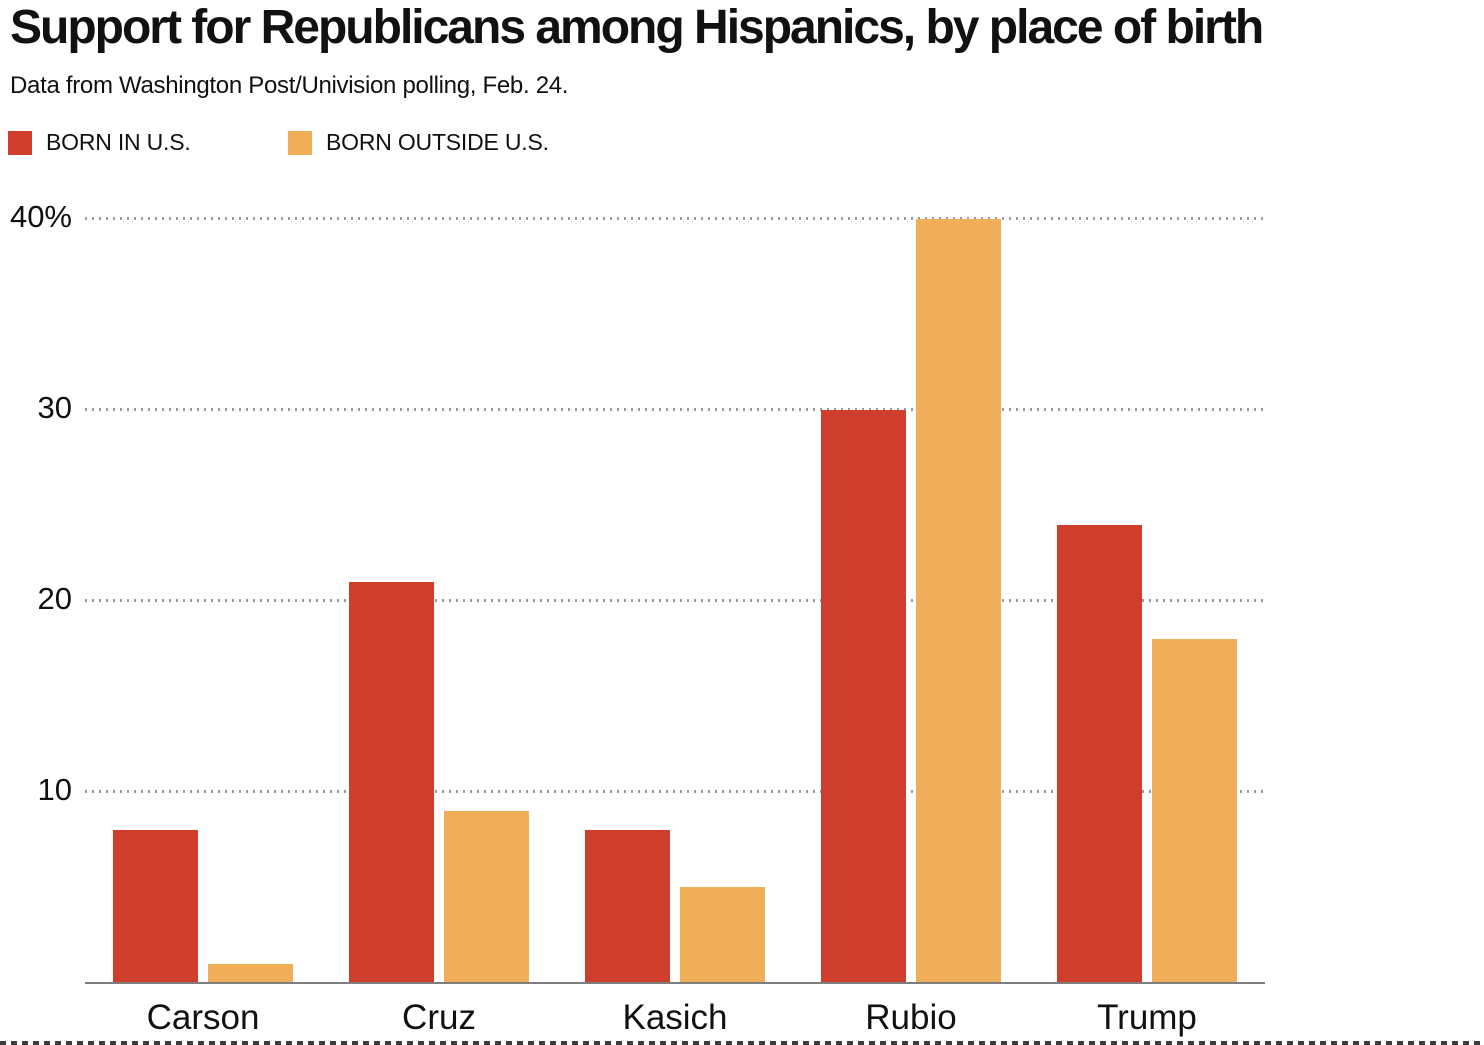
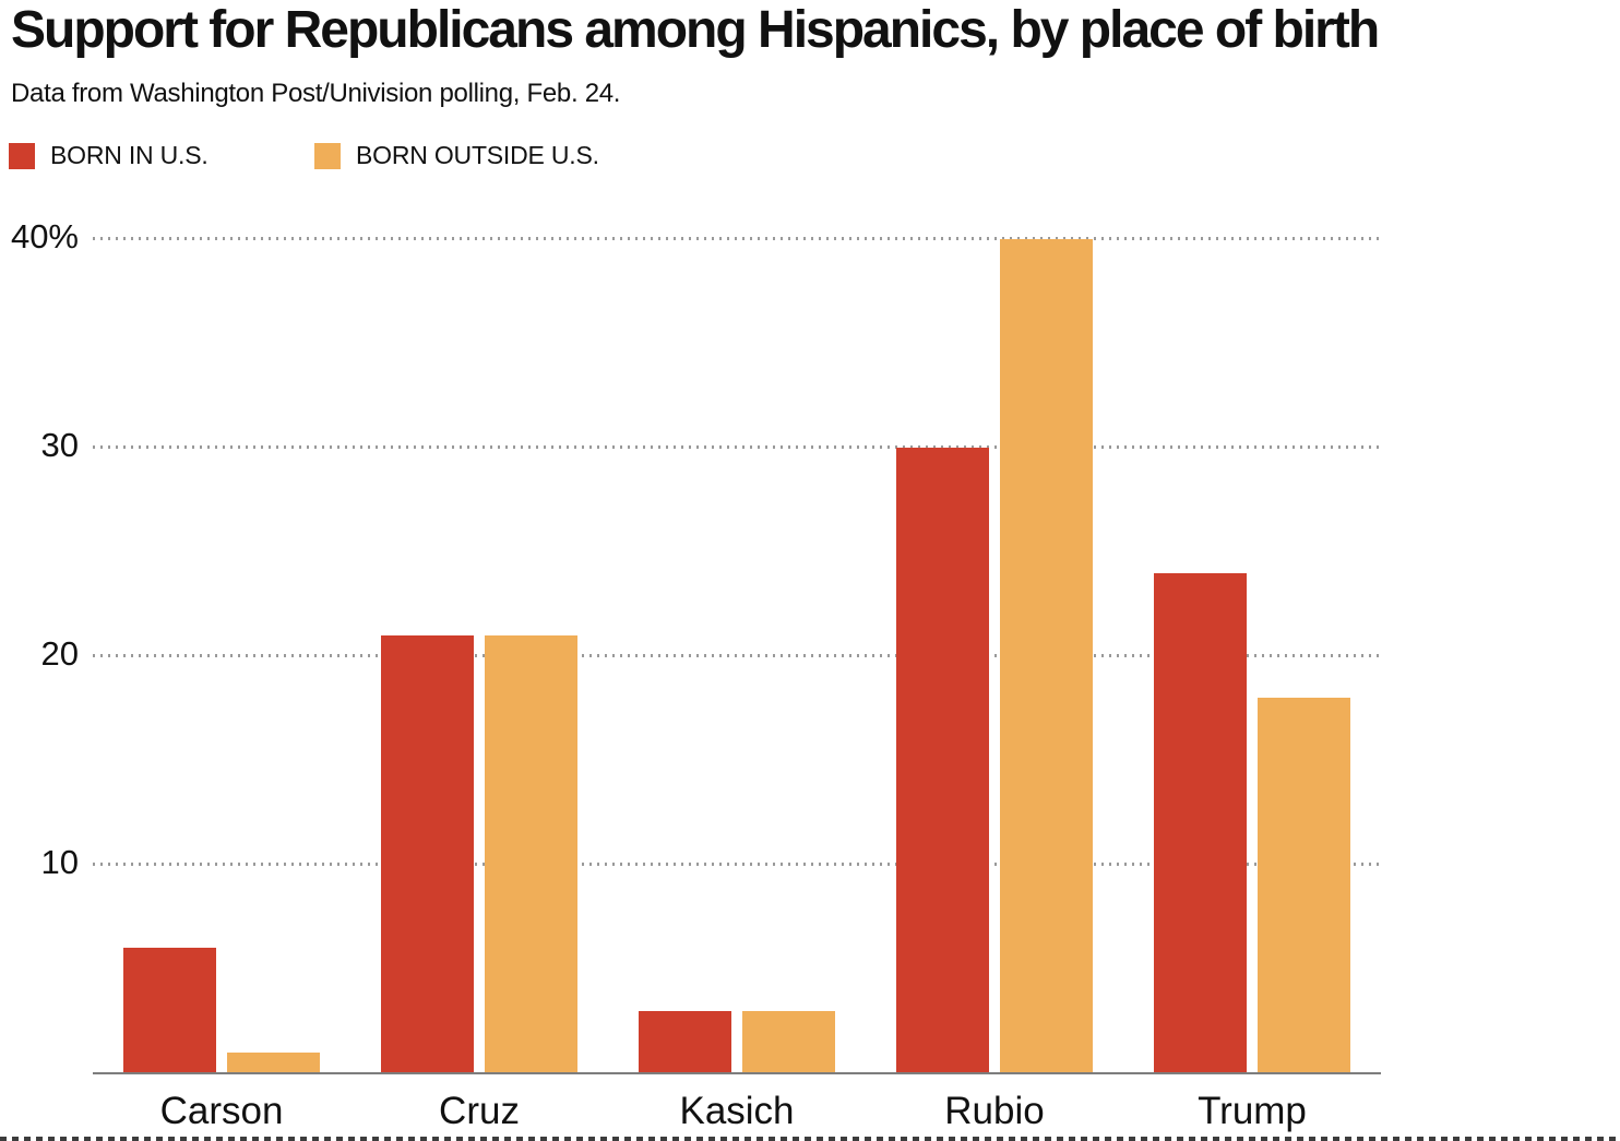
BORN IN U.S./Carson: 8% -> 6%
BORN OUTSIDE U.S./Cruz: 9% -> 21%
BORN IN U.S./Kasich: 8% -> 3%
BORN OUTSIDE U.S./Kasich: 5% -> 3%
